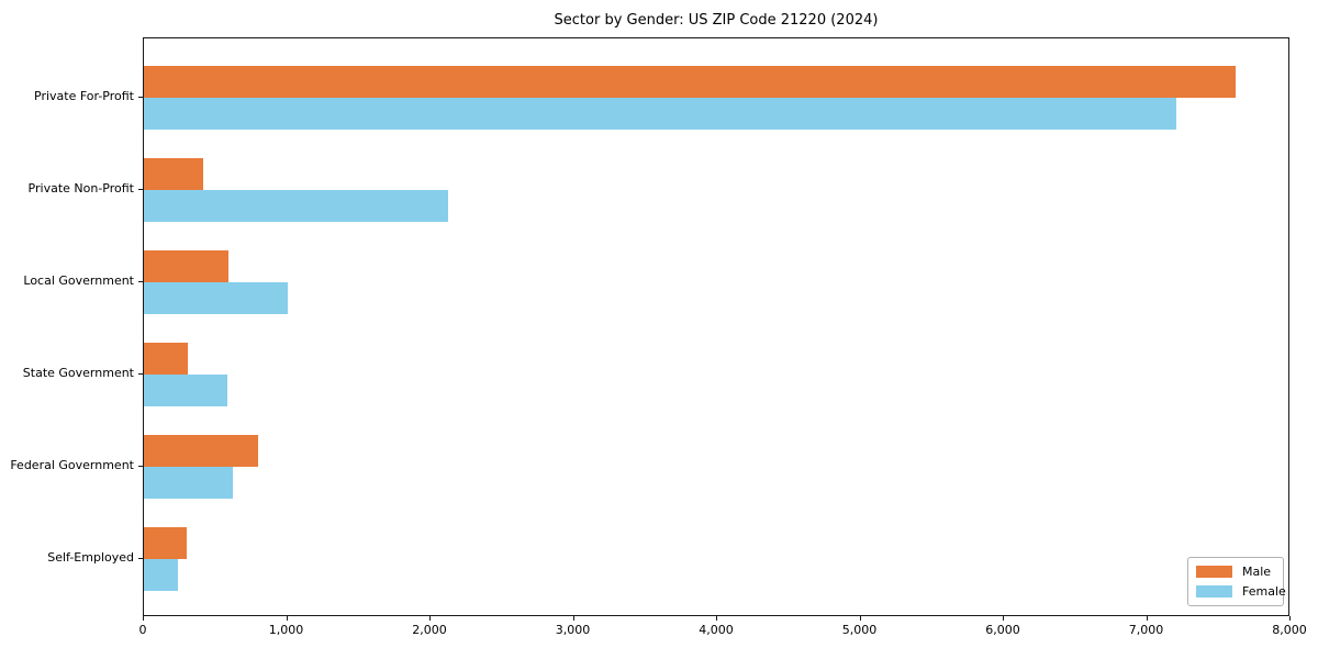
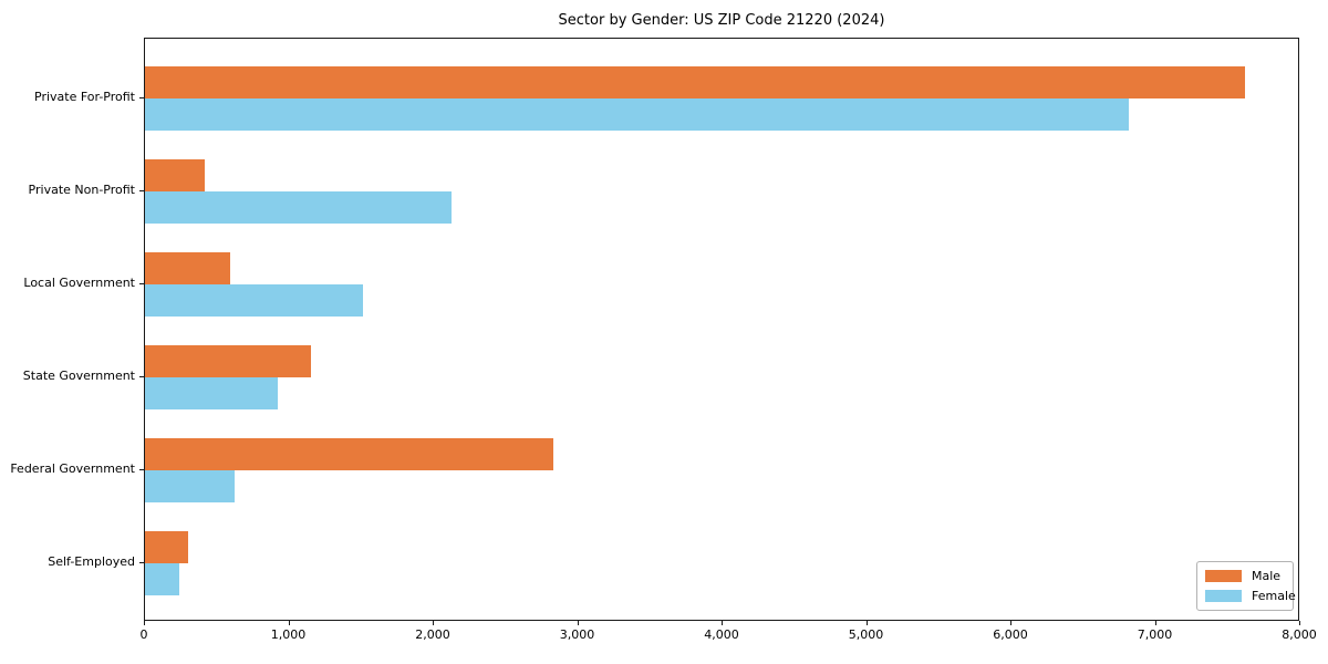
Female/Private For-Profit: 7200 -> 6810
Female/Local Government: 1000 -> 1510
Male/State Government: 310 -> 1150
Female/State Government: 580 -> 920
Male/Federal Government: 800 -> 2830
